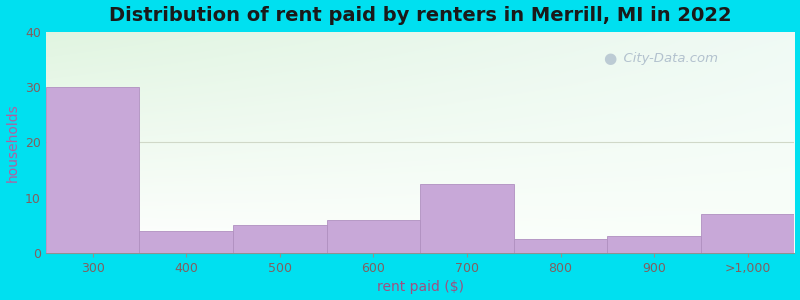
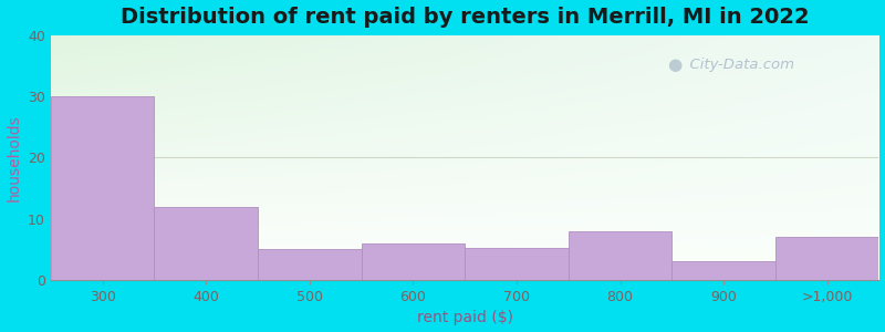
400: 4.0 -> 12.0
700: 12.5 -> 5.2
800: 2.5 -> 8.0
